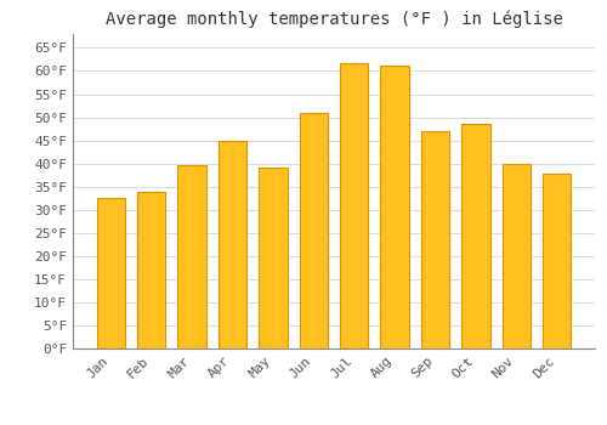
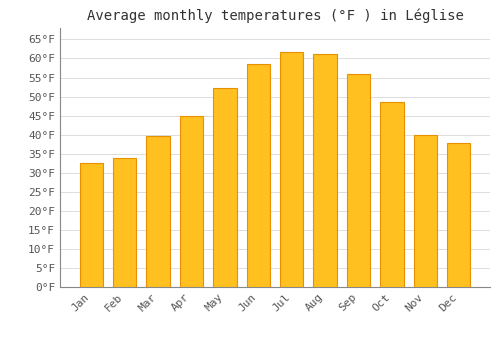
May: 39.0°F -> 52.3°F
Jun: 51.0°F -> 58.5°F
Sep: 47.0°F -> 56.0°F
